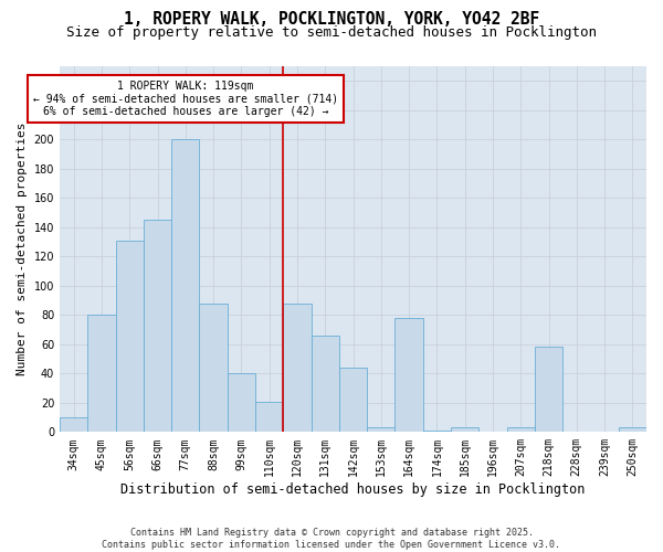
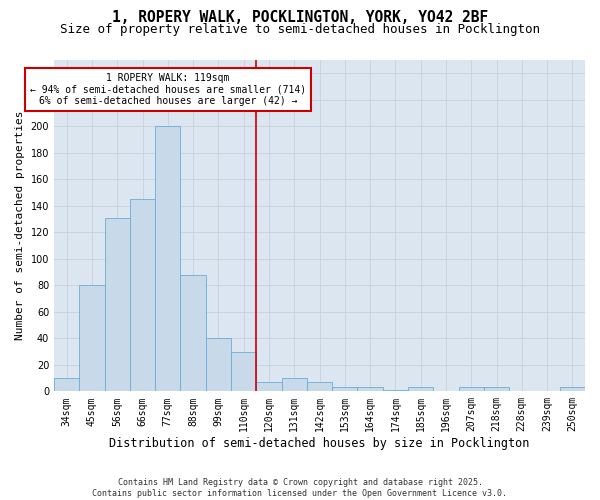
110sqm: 21 -> 30
120sqm: 88 -> 7
131sqm: 66 -> 10
142sqm: 44 -> 7
164sqm: 78 -> 3
218sqm: 58 -> 3
